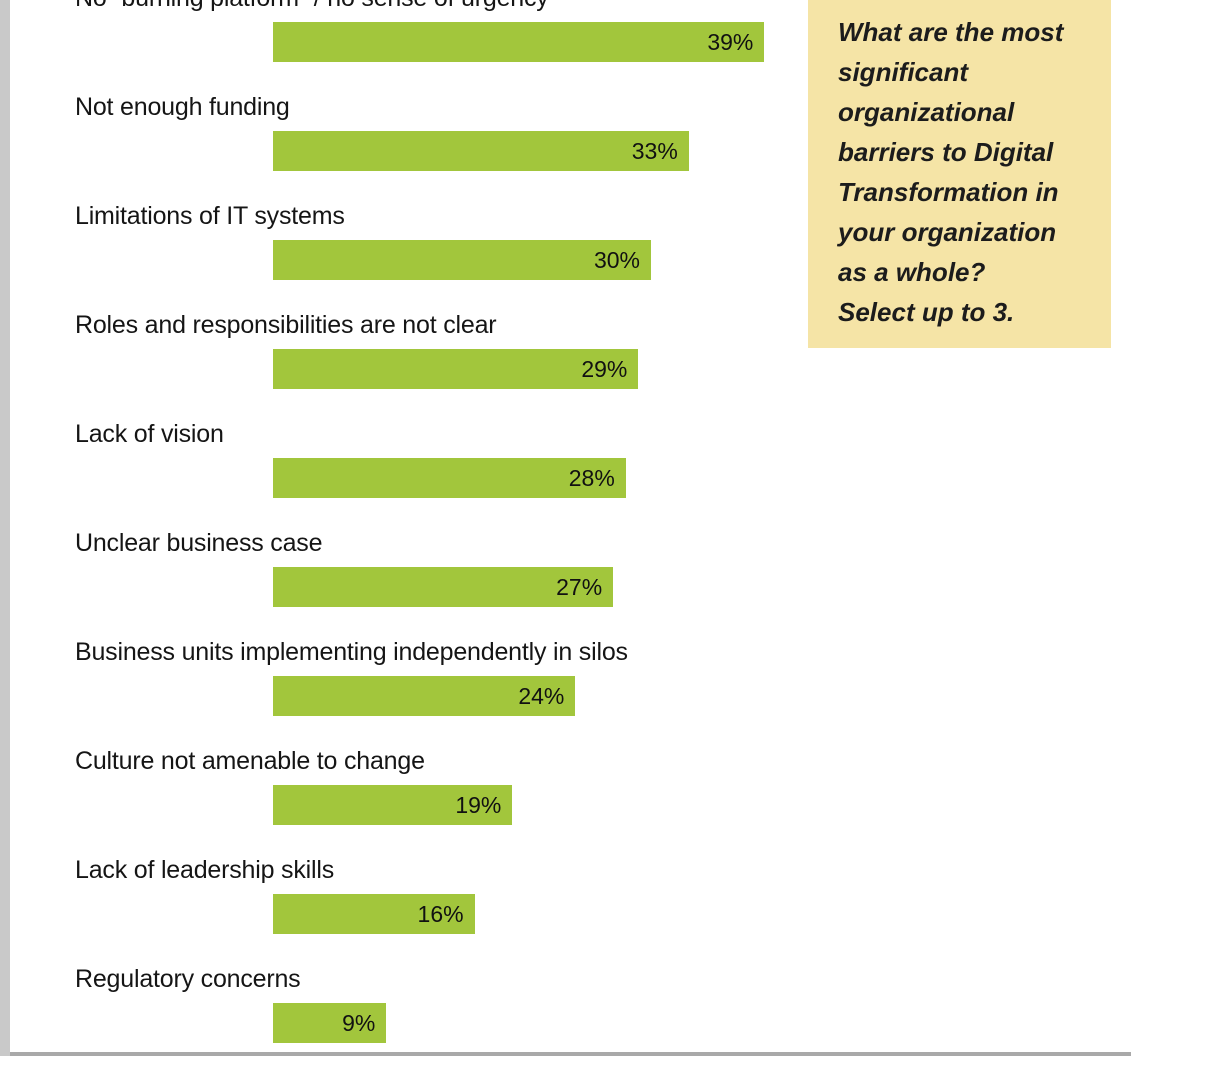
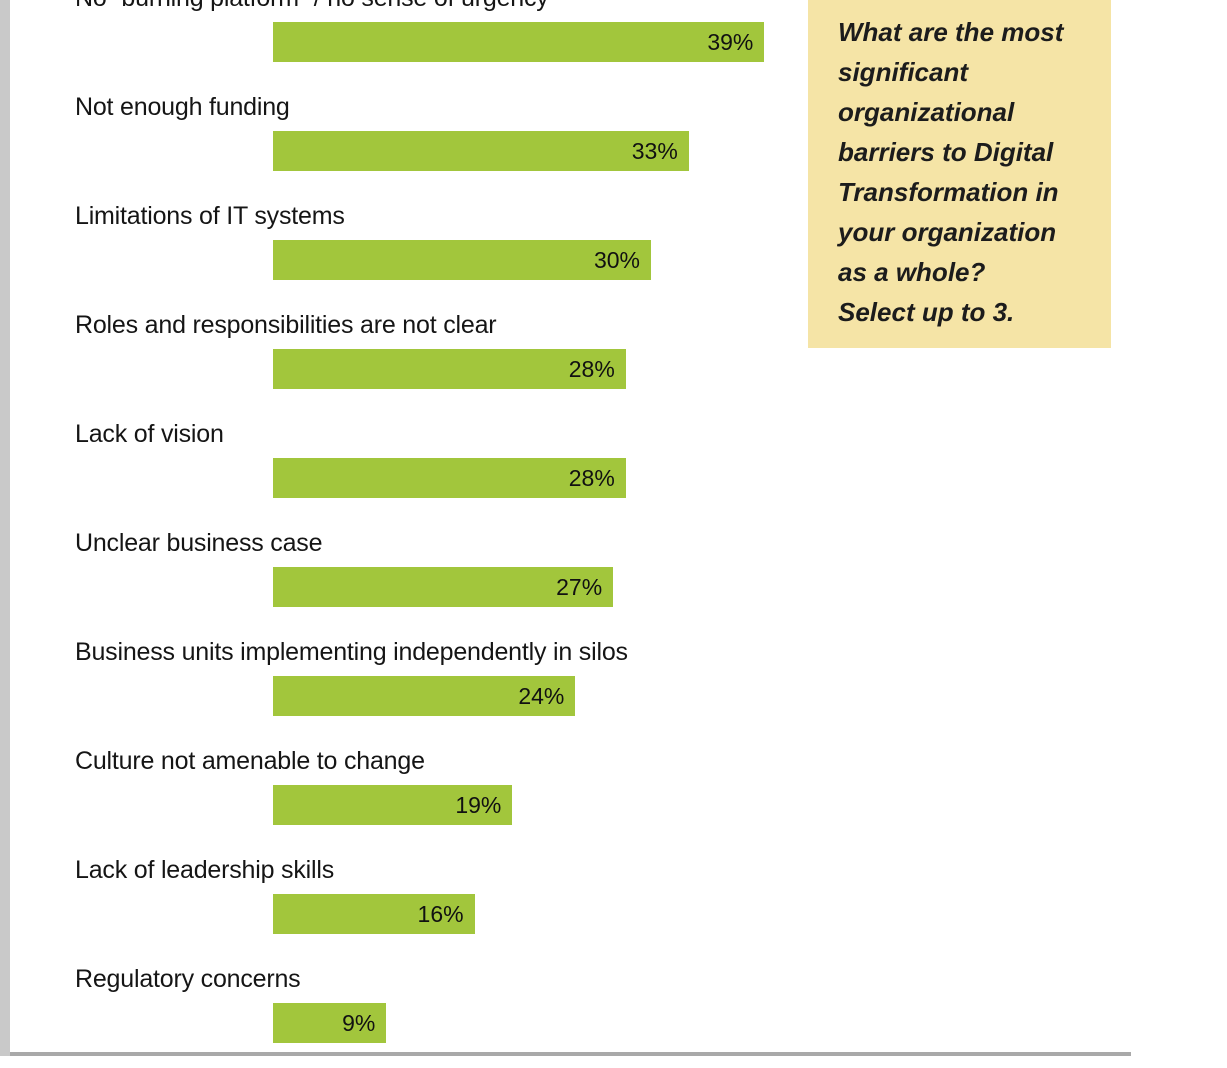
Roles and responsibilities are not clear: 29% -> 28%
